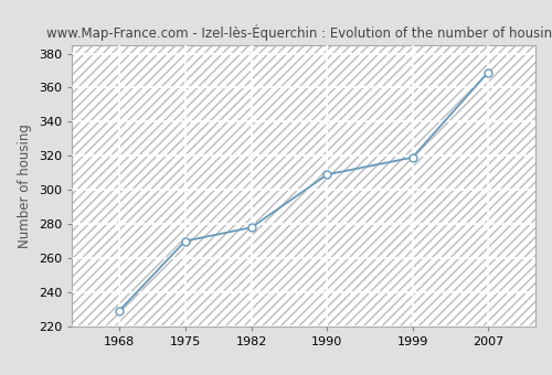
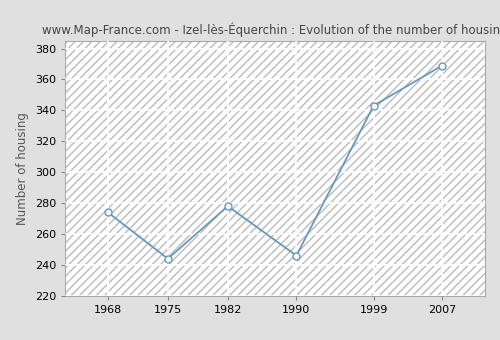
1968: 229 -> 274
1975: 270 -> 244
1990: 309 -> 246
1999: 319 -> 343
